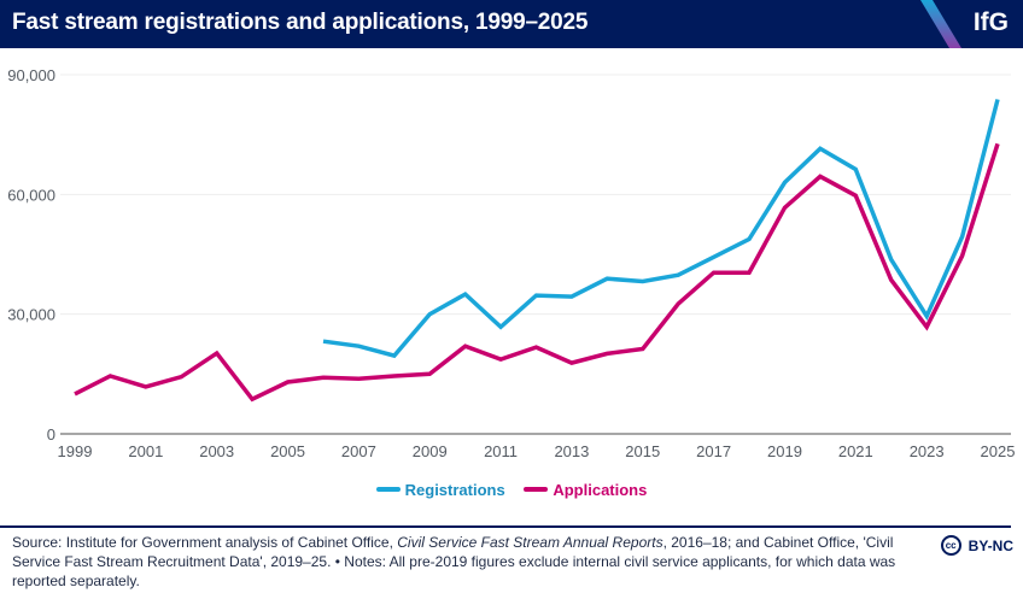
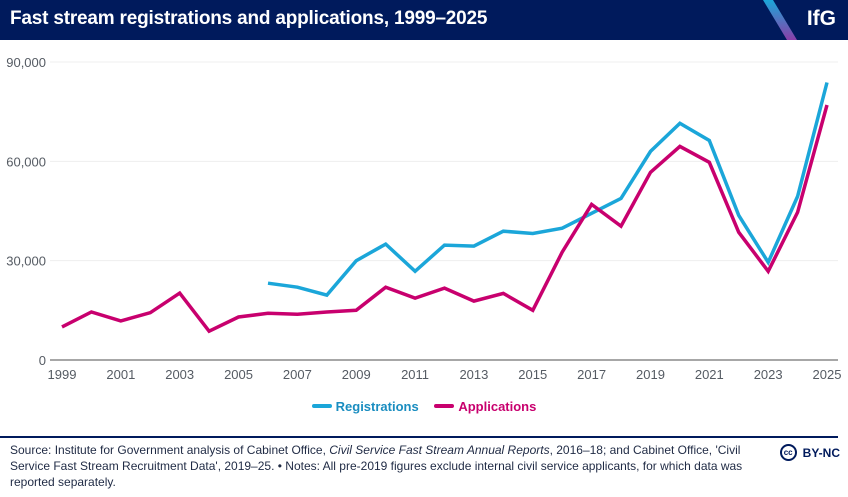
Applications/2015: 21000 -> 15000
Applications/2017: 40000 -> 47000
Applications/2025: 73000 -> 77000
